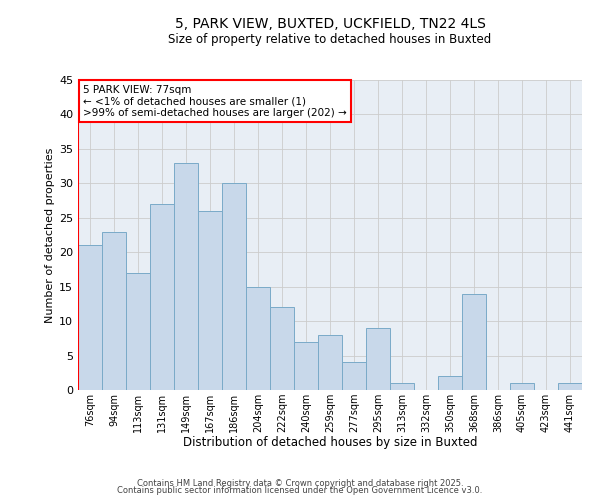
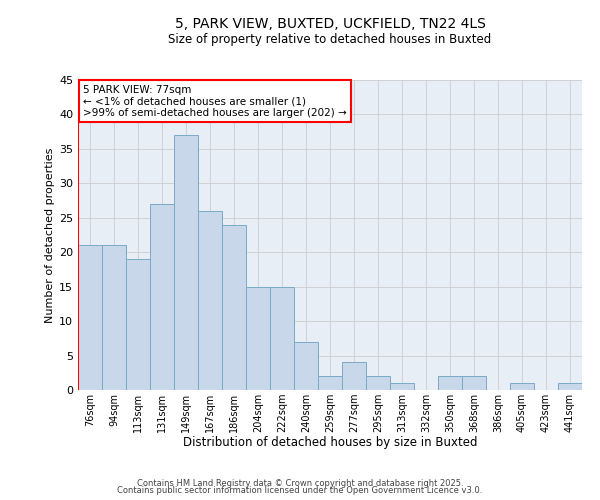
94sqm: 23 -> 21
113sqm: 17 -> 19
149sqm: 33 -> 37
186sqm: 30 -> 24
222sqm: 12 -> 15
259sqm: 8 -> 2
295sqm: 9 -> 2
368sqm: 14 -> 2
